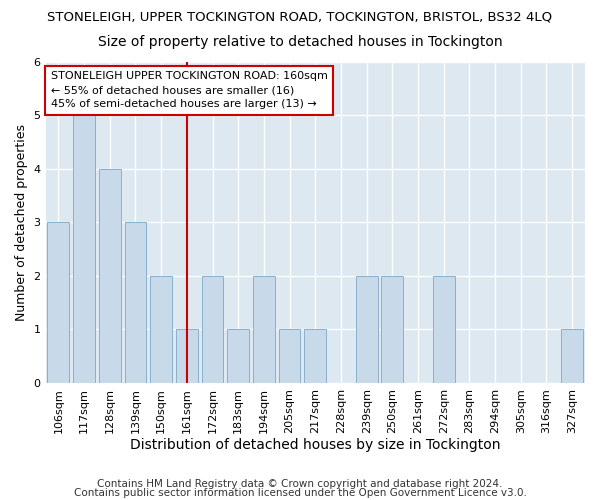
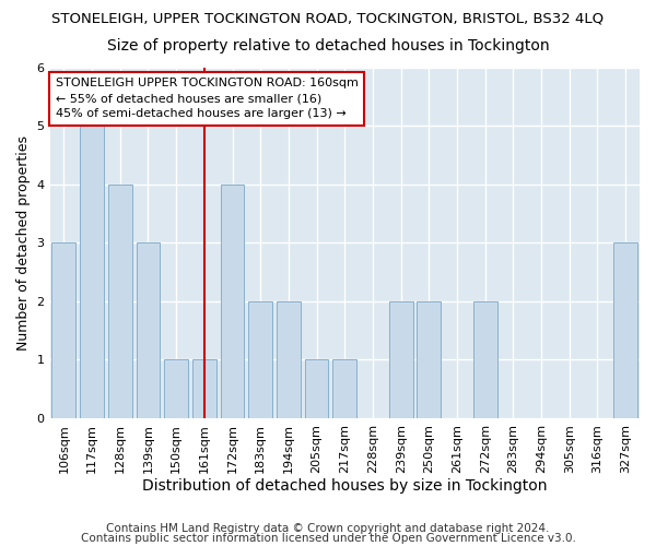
150sqm: 2 -> 1
172sqm: 2 -> 4
183sqm: 1 -> 2
327sqm: 1 -> 3
